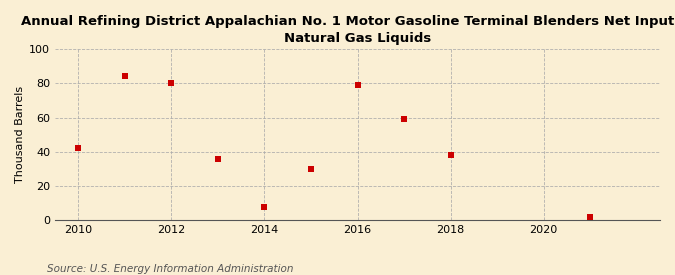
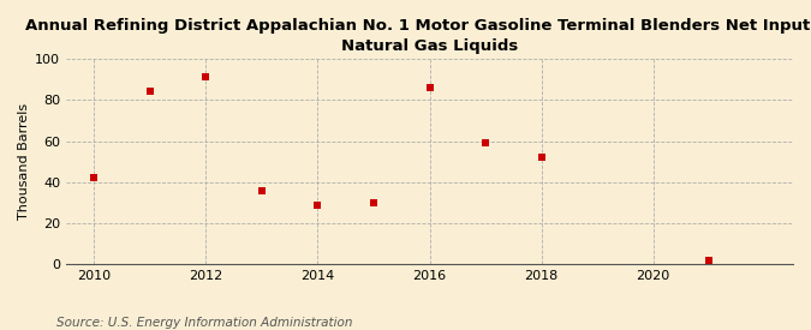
2012: 80 -> 91
2014: 8 -> 29
2016: 79 -> 86
2018: 38 -> 52
